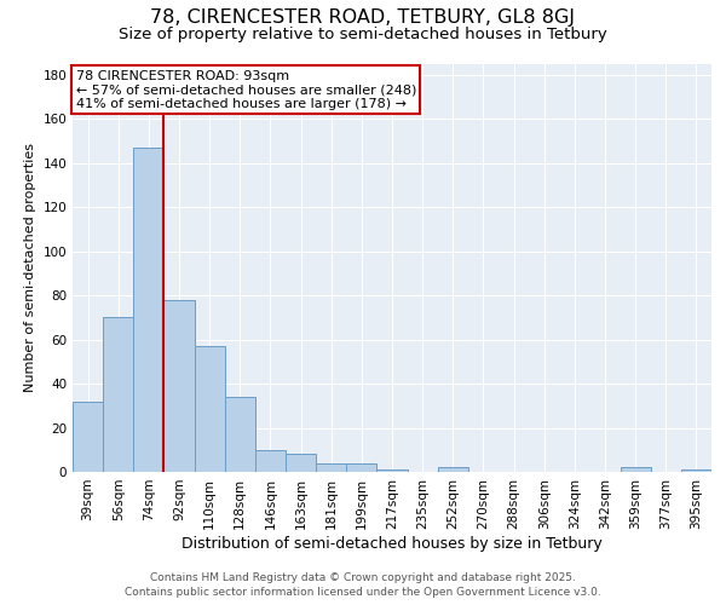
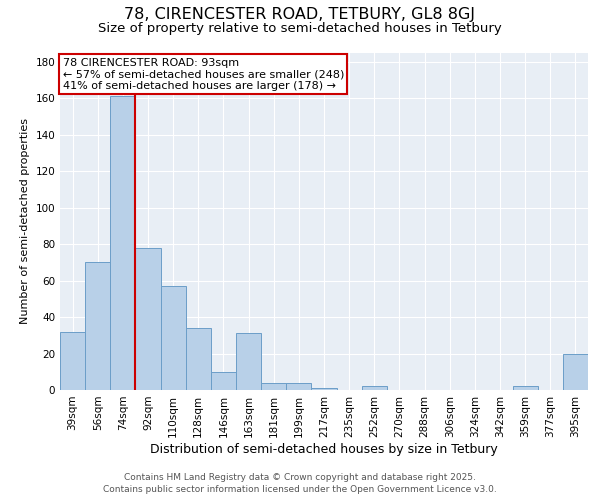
74sqm: 147 -> 161
163sqm: 8 -> 31
395sqm: 1 -> 20
